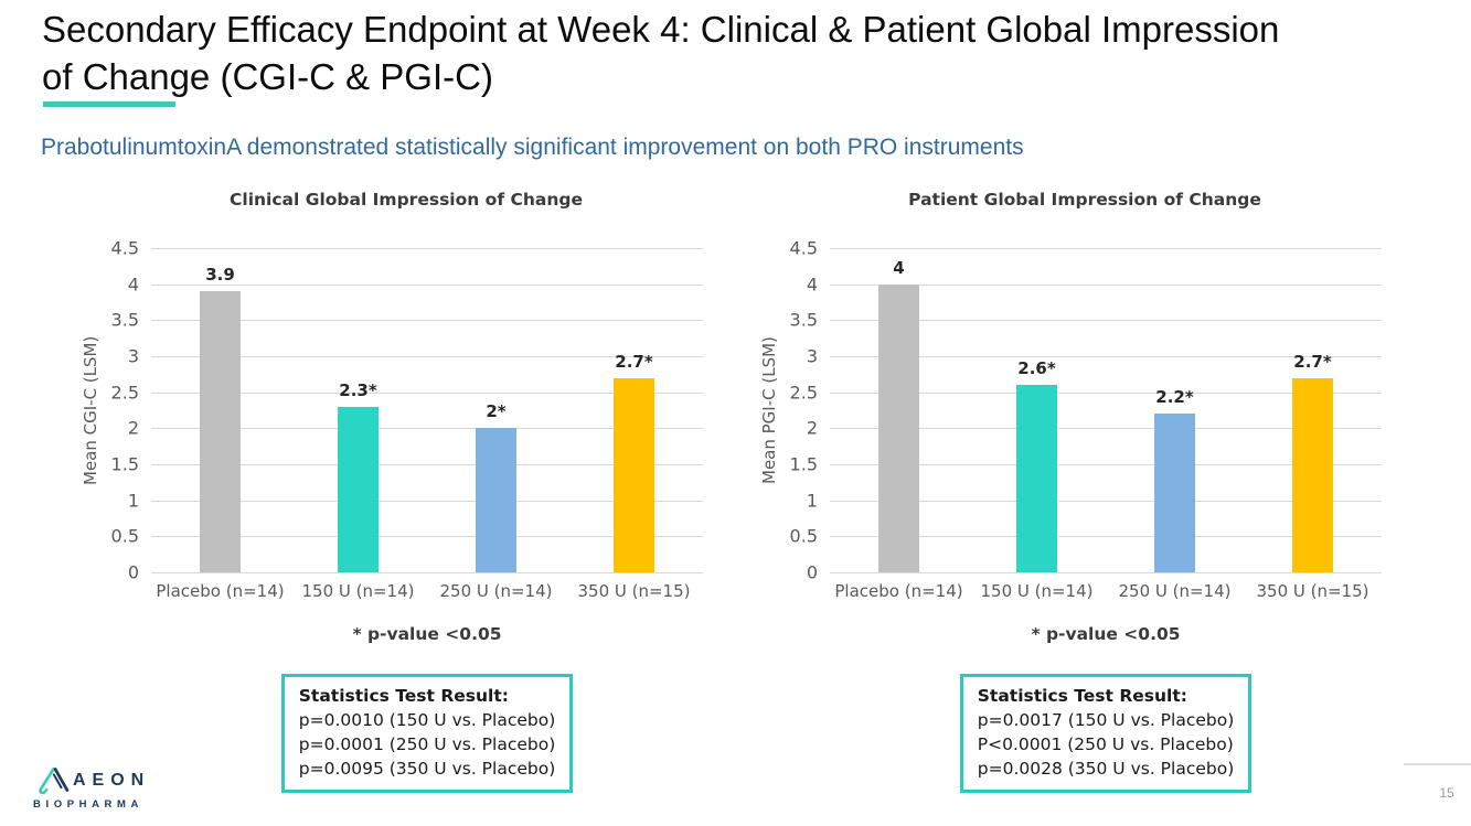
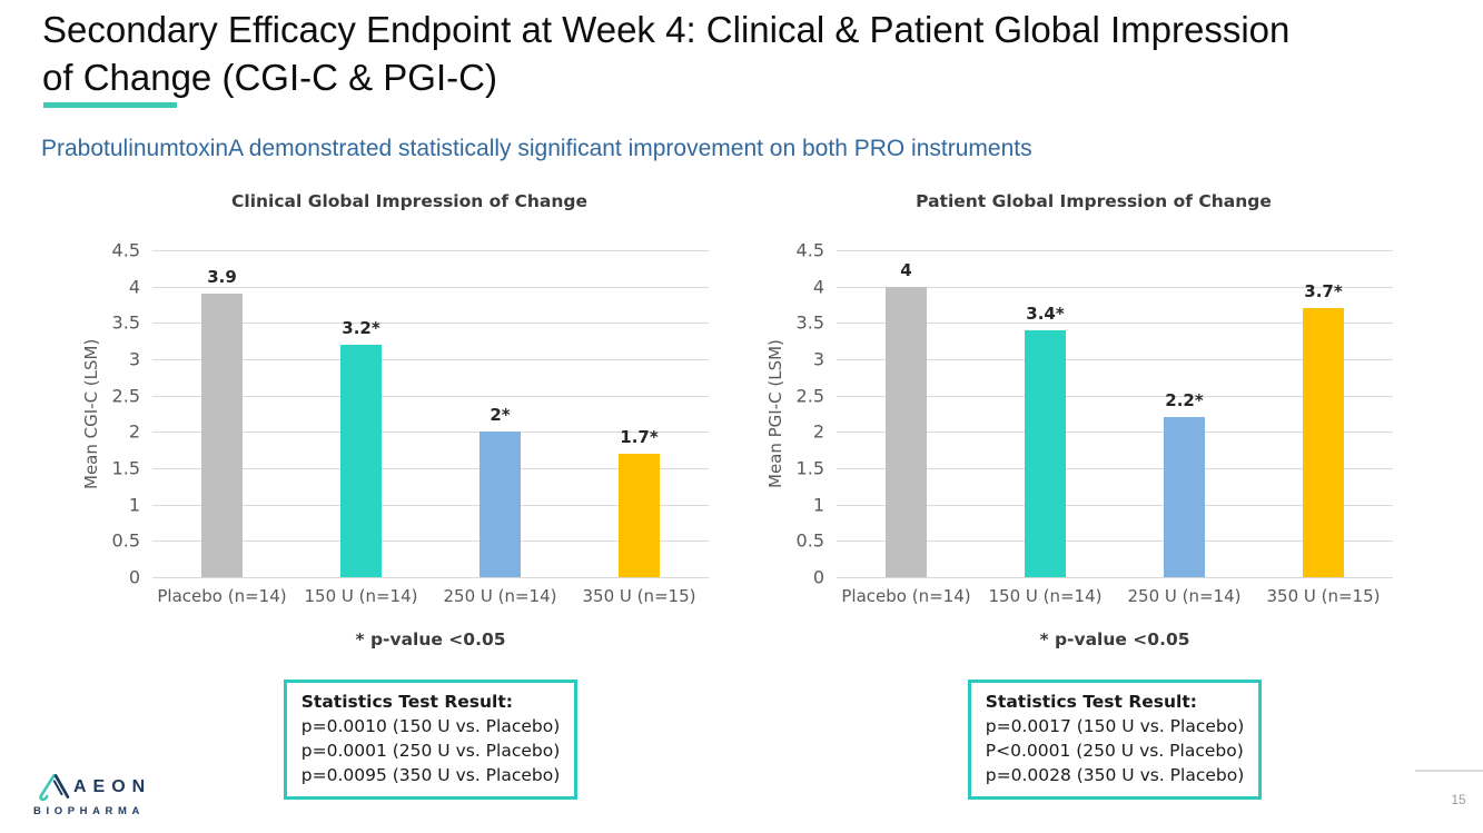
Clinical Global Impression of Change/150 U (n=14): 2.3 -> 3.2
Clinical Global Impression of Change/350 U (n=15): 2.7 -> 1.7
Patient Global Impression of Change/150 U (n=14): 2.6 -> 3.4
Patient Global Impression of Change/350 U (n=15): 2.7 -> 3.7
